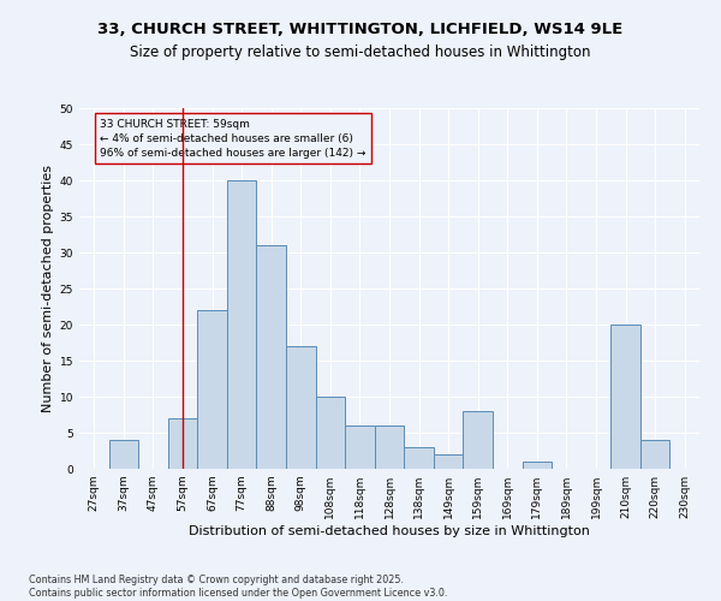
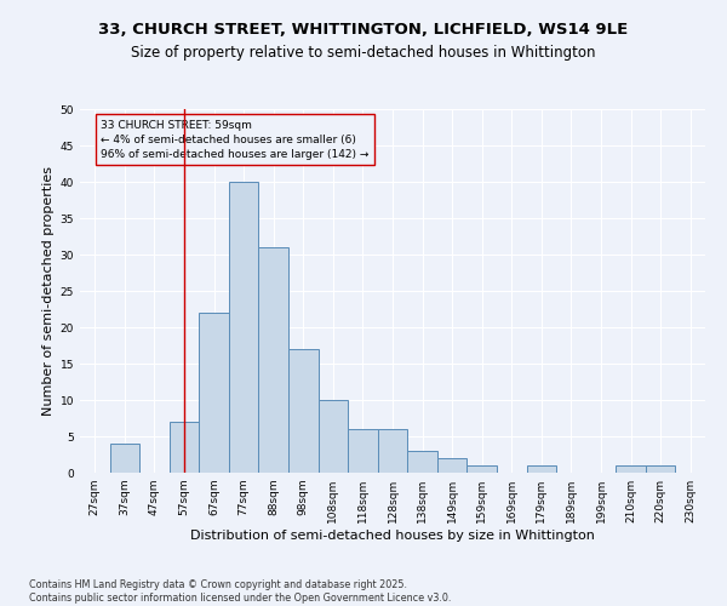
159sqm: 8 -> 1
210sqm: 20 -> 1
220sqm: 4 -> 1
